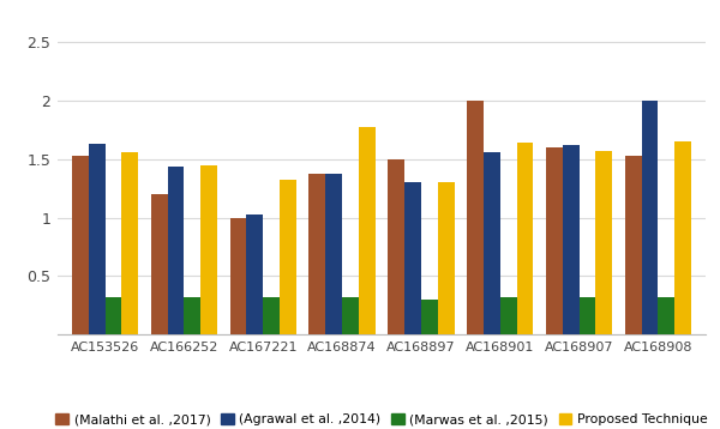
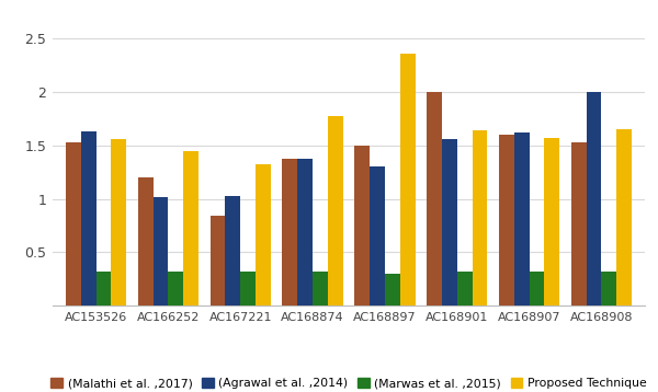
(Agrawal et al. ,2014)/AC166252: 1.44 -> 1.02
(Malathi et al. ,2017)/AC167221: 1.00 -> 0.84
Proposed Technique/AC168897: 1.30 -> 2.36
